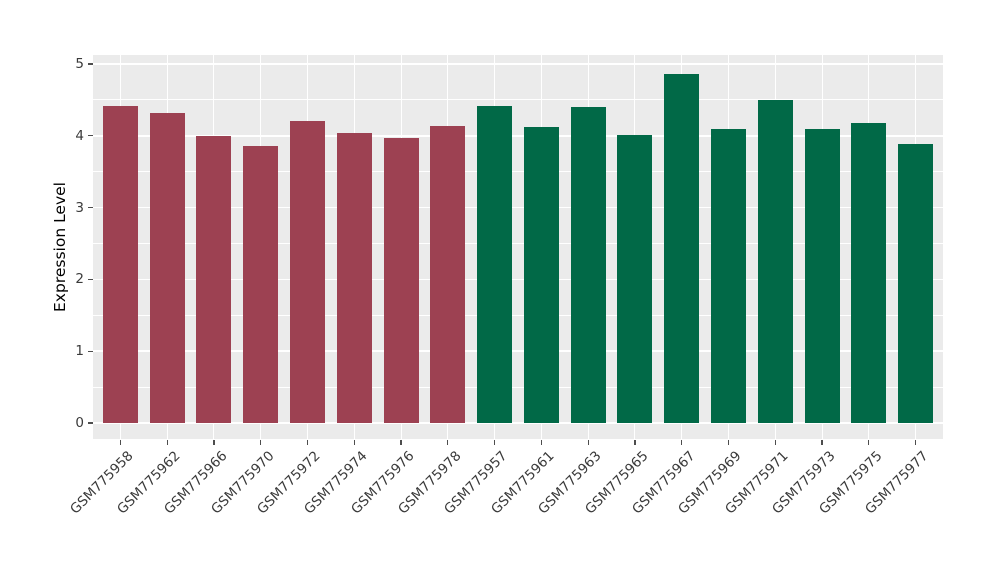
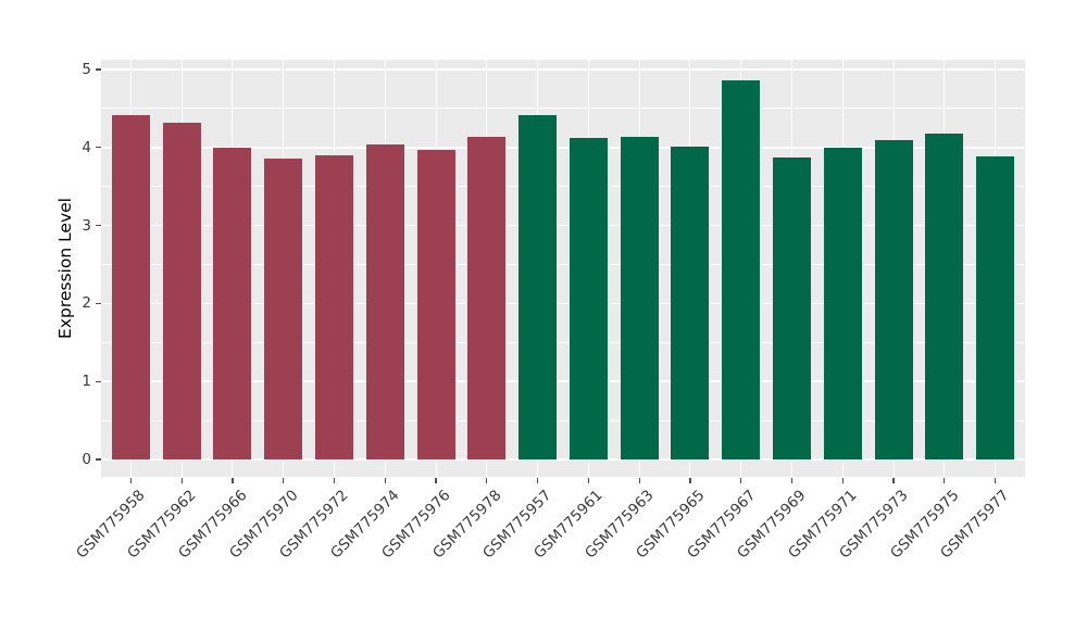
GSM775972: 4.2 -> 3.9
GSM775963: 4.4 -> 4.1
GSM775969: 4.1 -> 3.9
GSM775971: 4.5 -> 4.0
